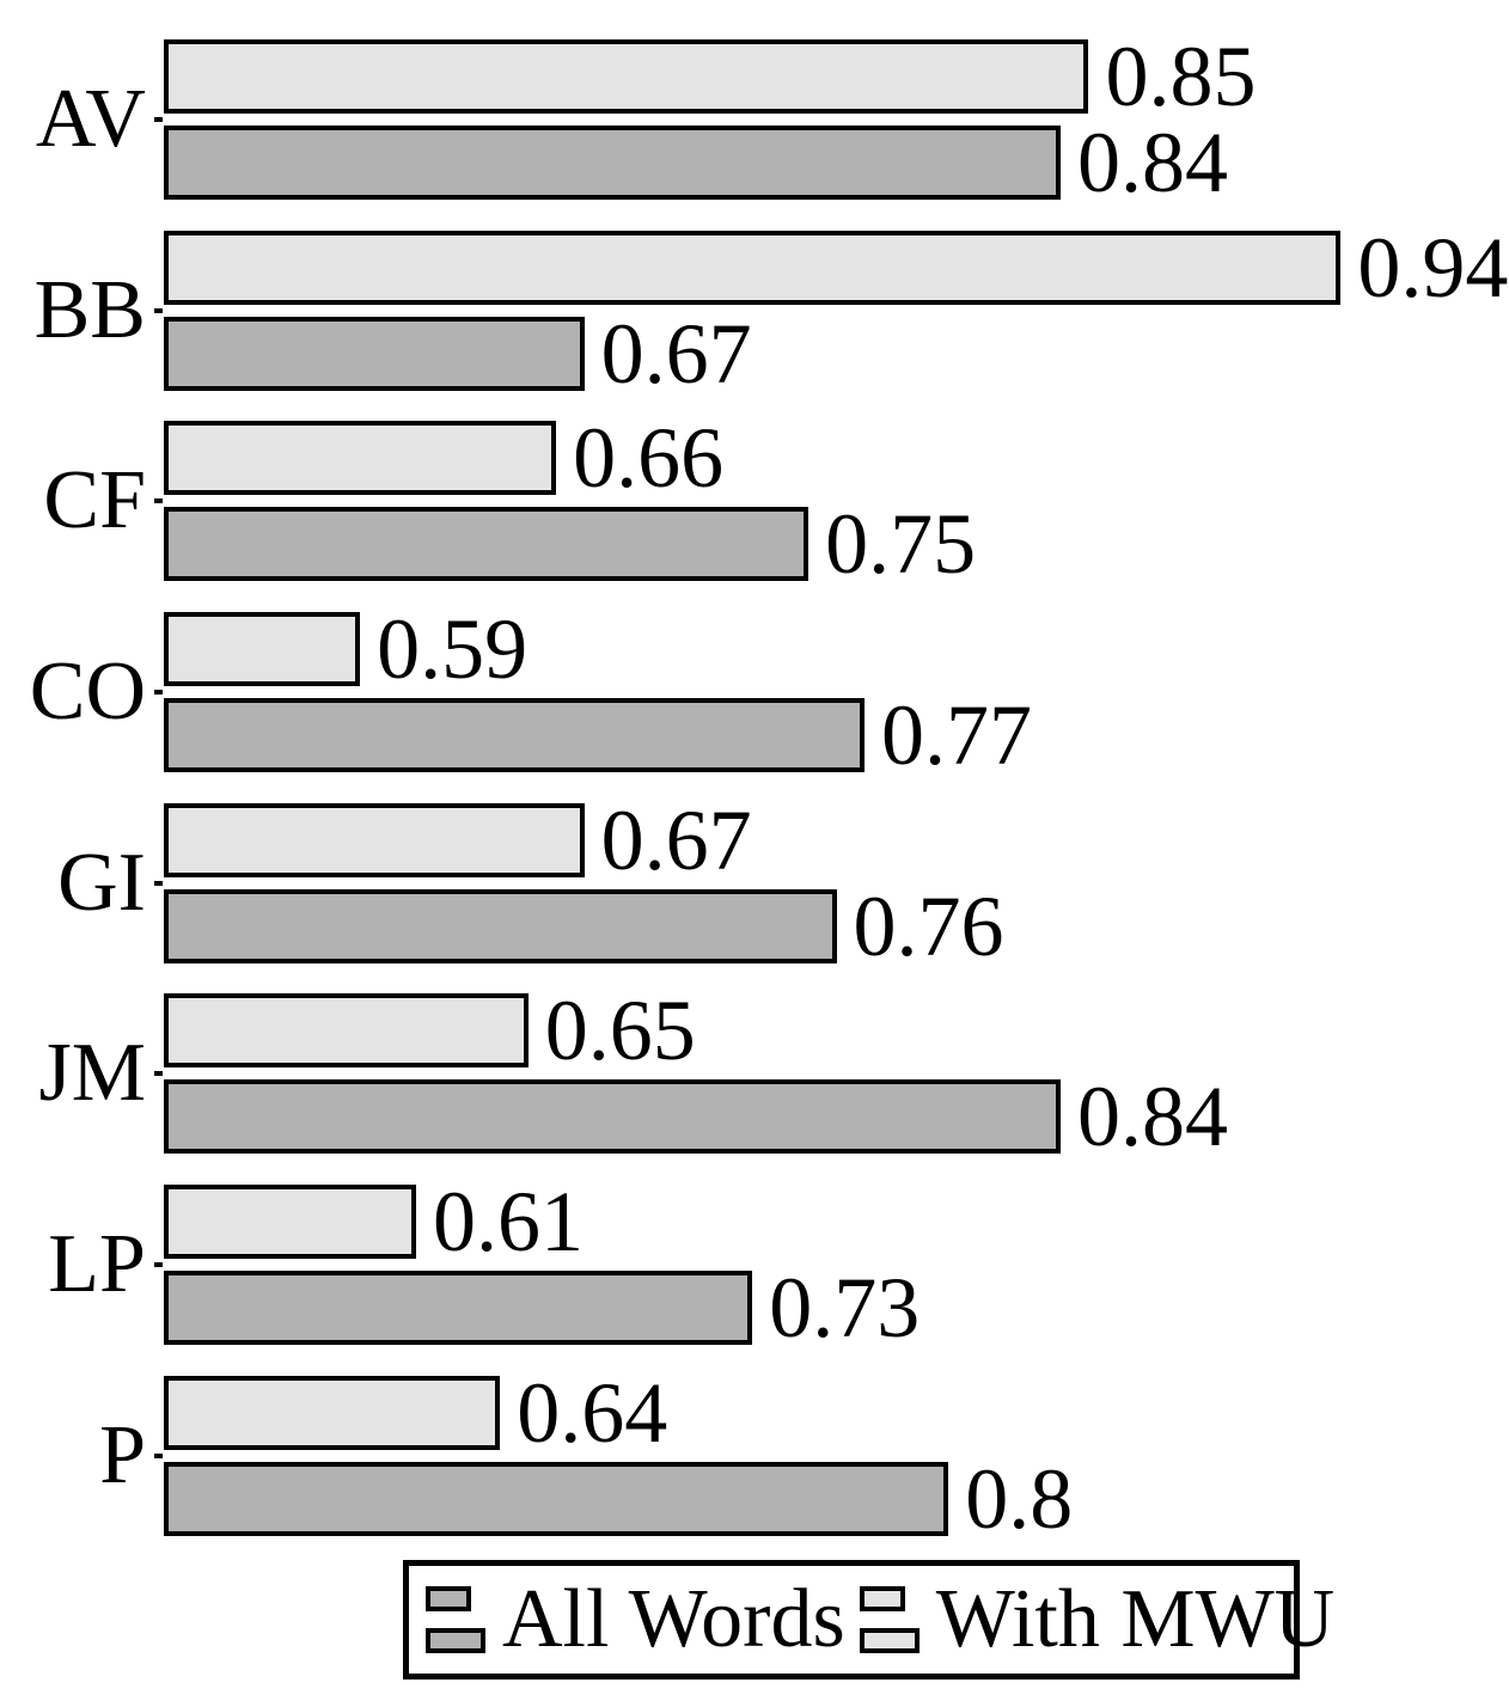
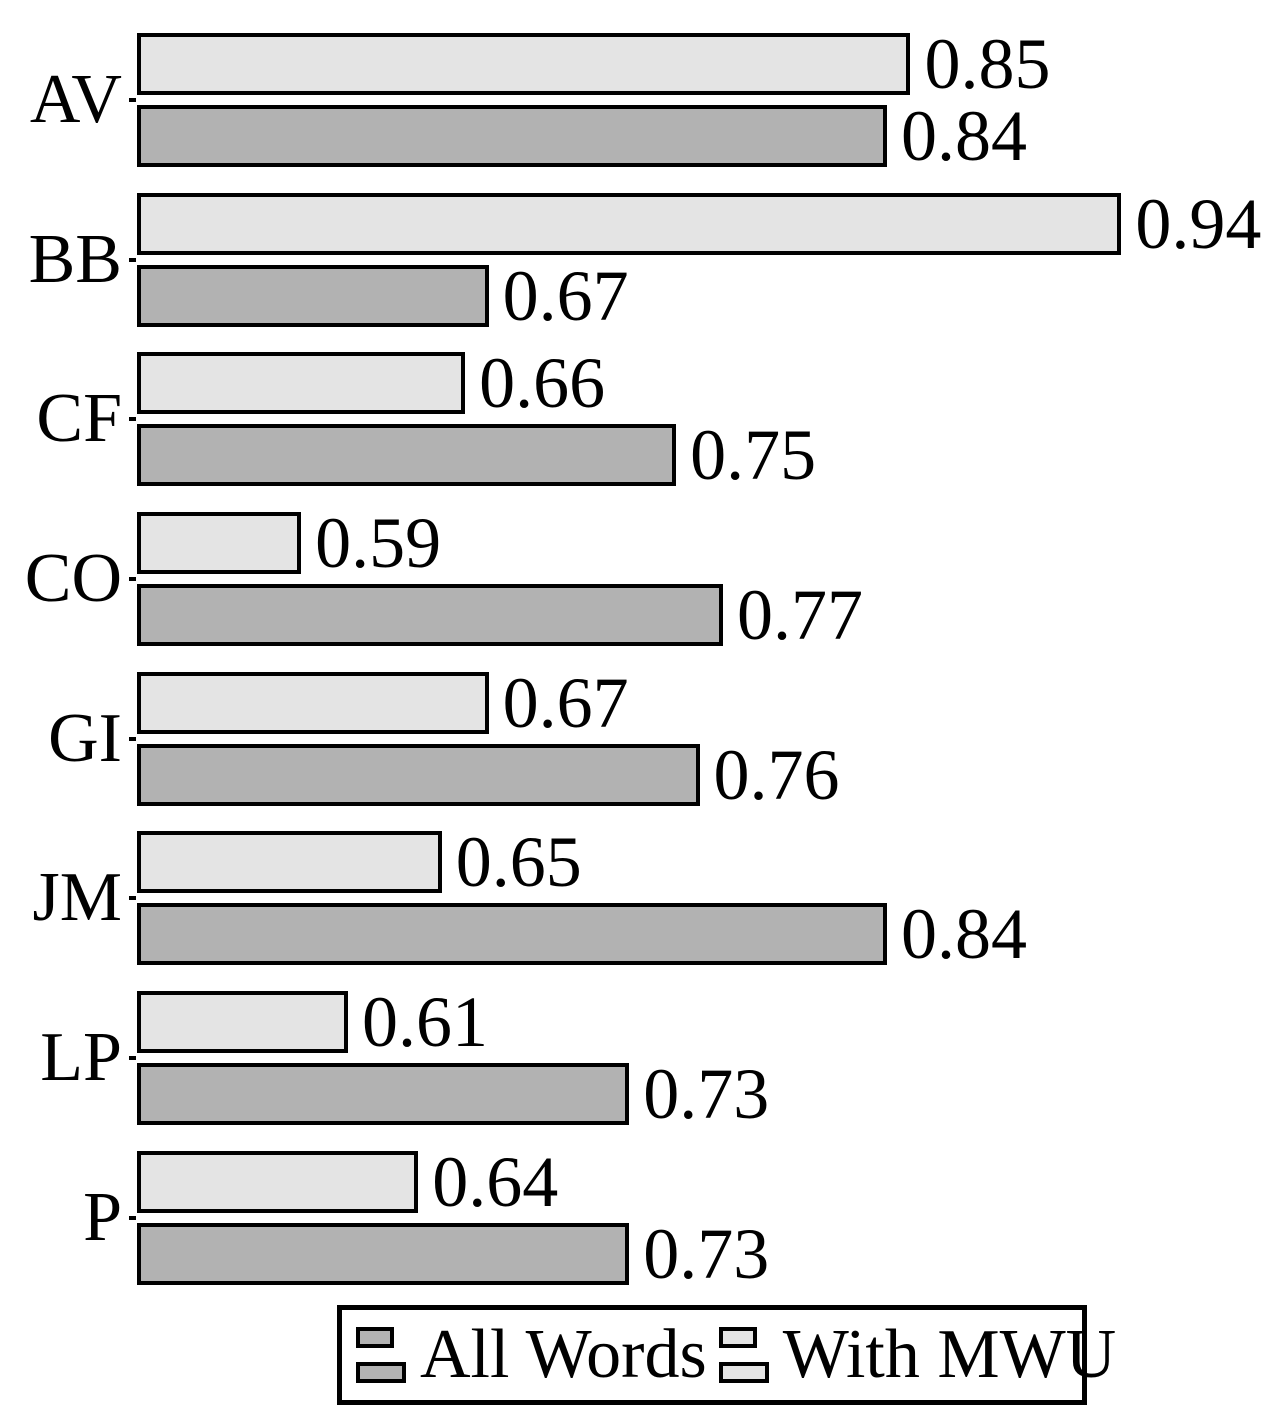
All Words/P: 0.8 -> 0.73
